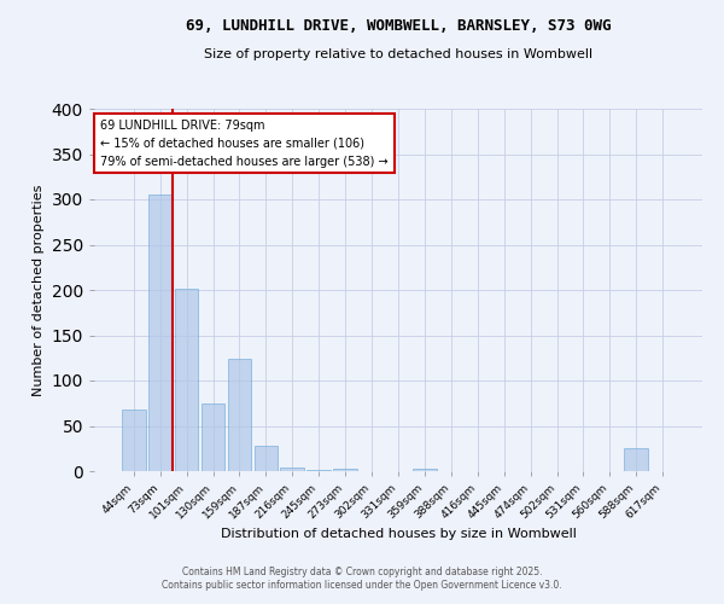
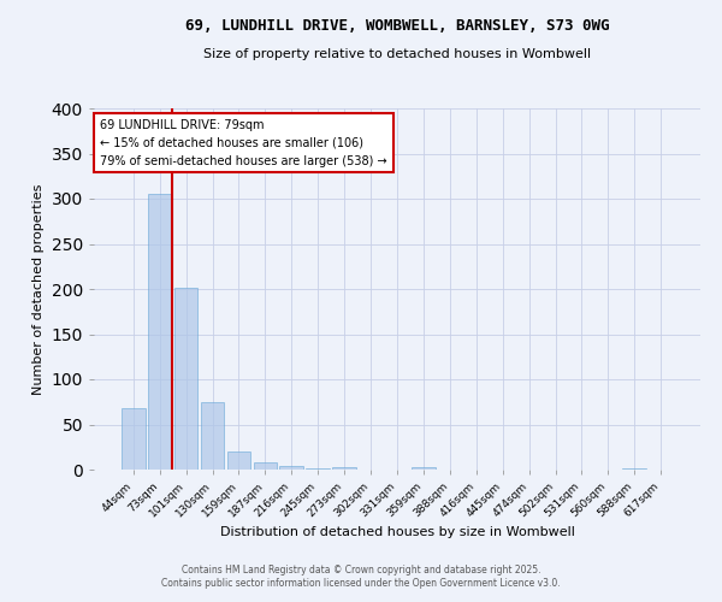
159sqm: 124 -> 20
187sqm: 28 -> 8
588sqm: 26 -> 2
